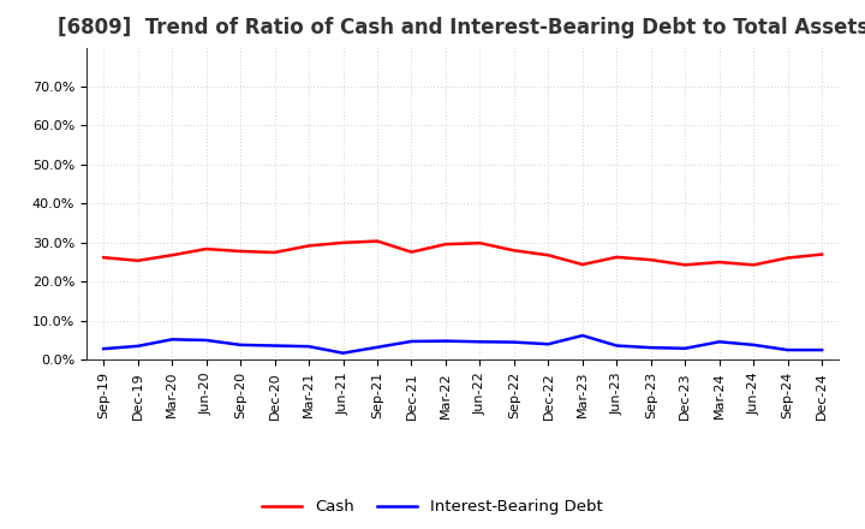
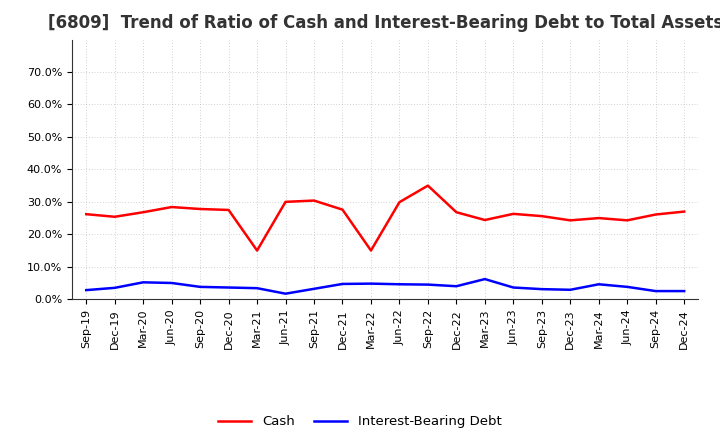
Cash/Mar-21: 29.2% -> 15.0%
Cash/Mar-22: 29.6% -> 15.0%
Cash/Sep-22: 28.0% -> 35.0%
